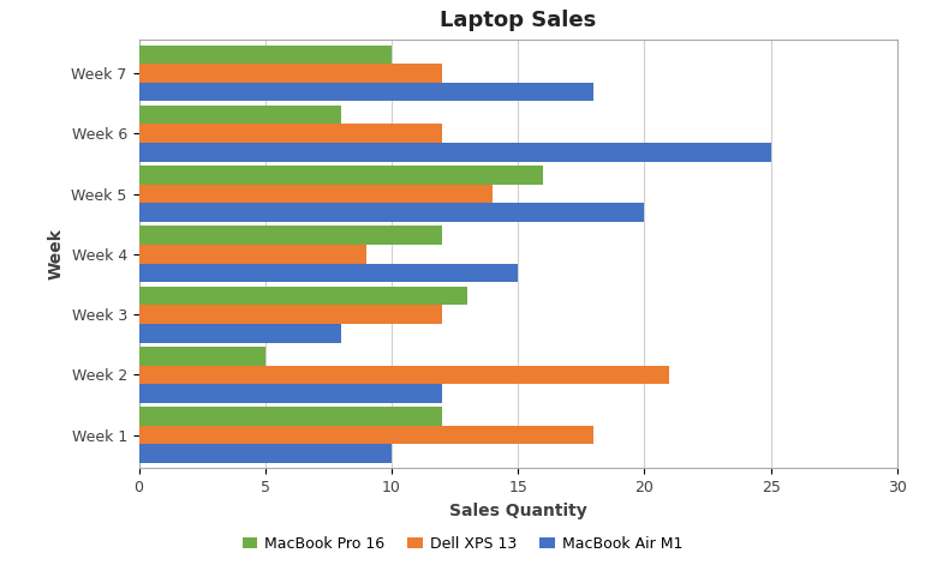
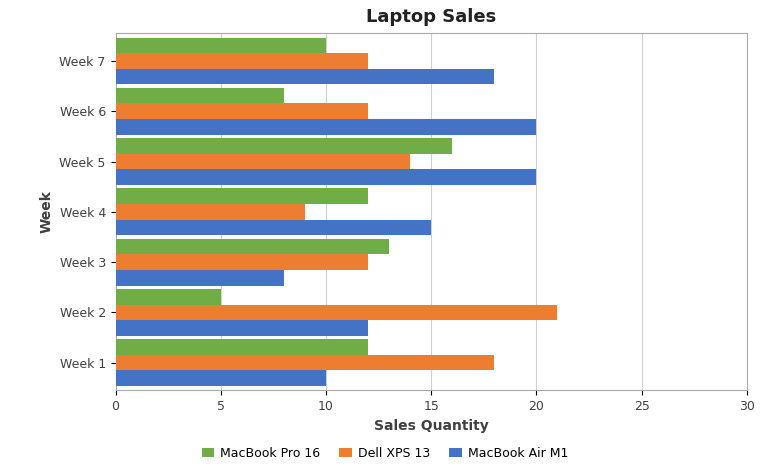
MacBook Air M1/Week 6: 25 -> 20
